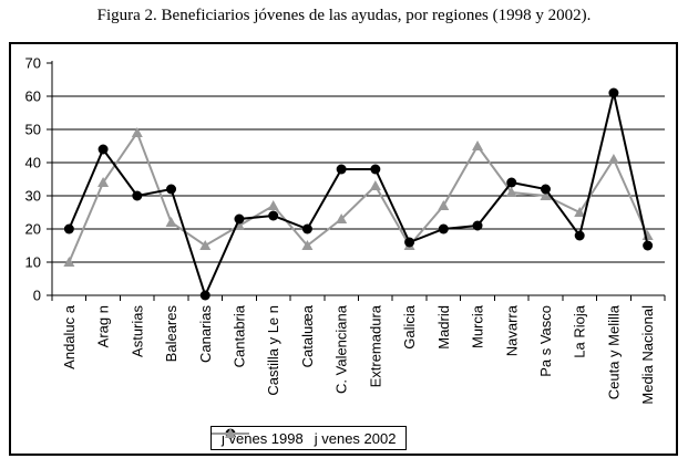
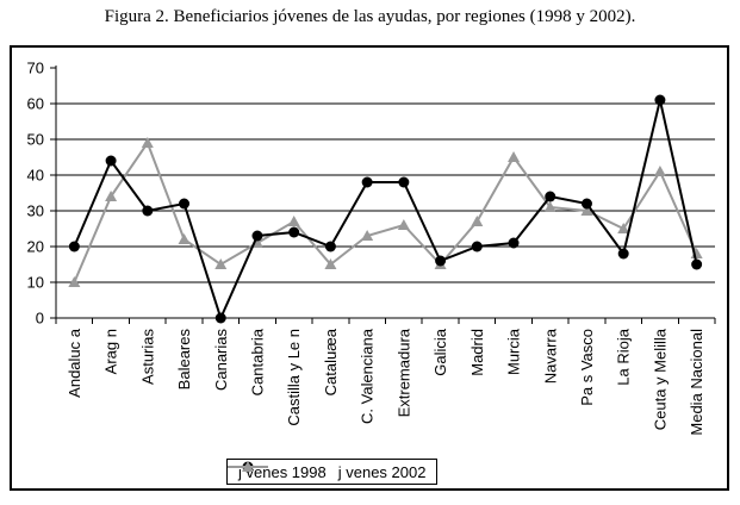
j venes 2002/Extremadura: 33 -> 26
